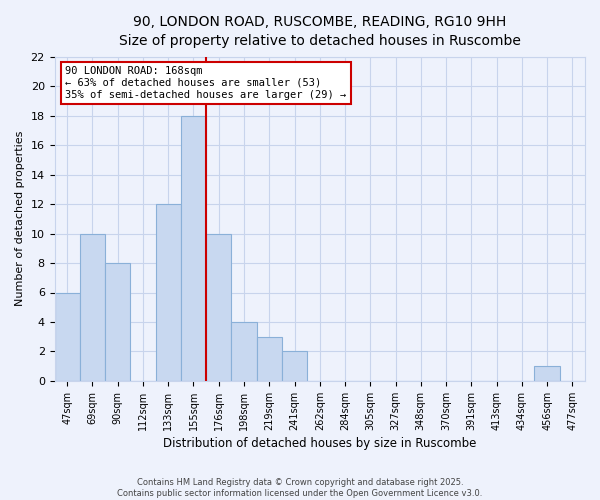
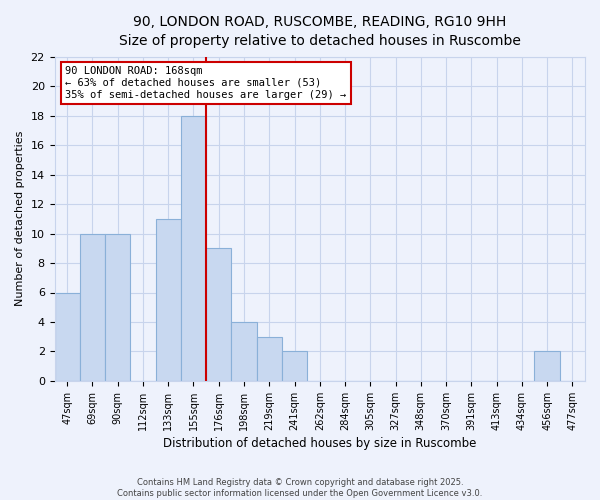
90sqm: 8 -> 10
133sqm: 12 -> 11
176sqm: 10 -> 9
456sqm: 1 -> 2
